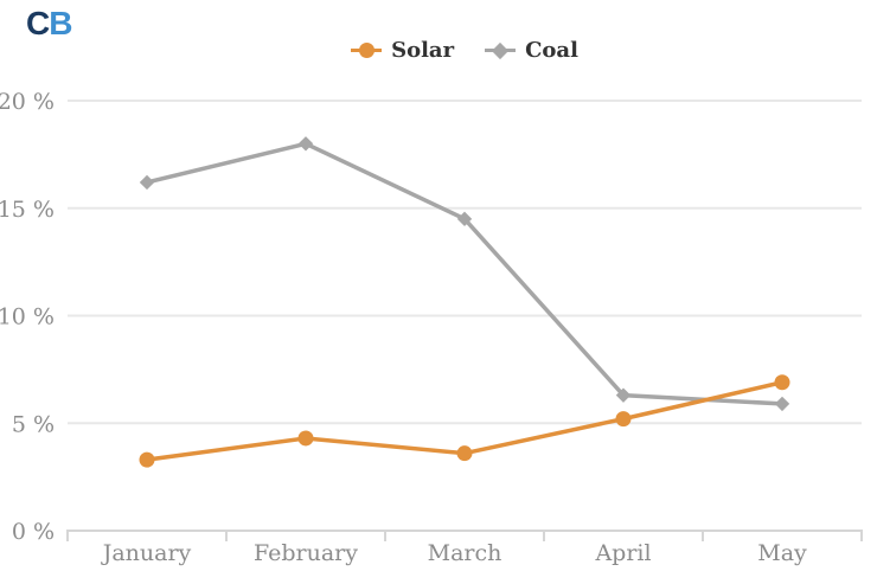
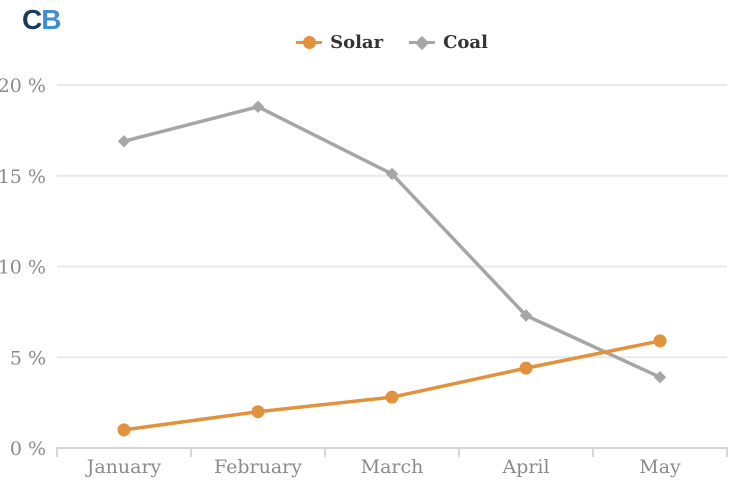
Solar/January: 3.3% -> 1.0%
Coal/January: 16.2% -> 16.9%
Solar/February: 4.3% -> 2.0%
Coal/February: 18.0% -> 18.8%
Solar/March: 3.6% -> 2.8%
Coal/March: 14.5% -> 15.1%
Solar/April: 5.2% -> 4.4%
Coal/April: 6.3% -> 7.3%
Solar/May: 6.9% -> 5.9%
Coal/May: 5.9% -> 3.9%
